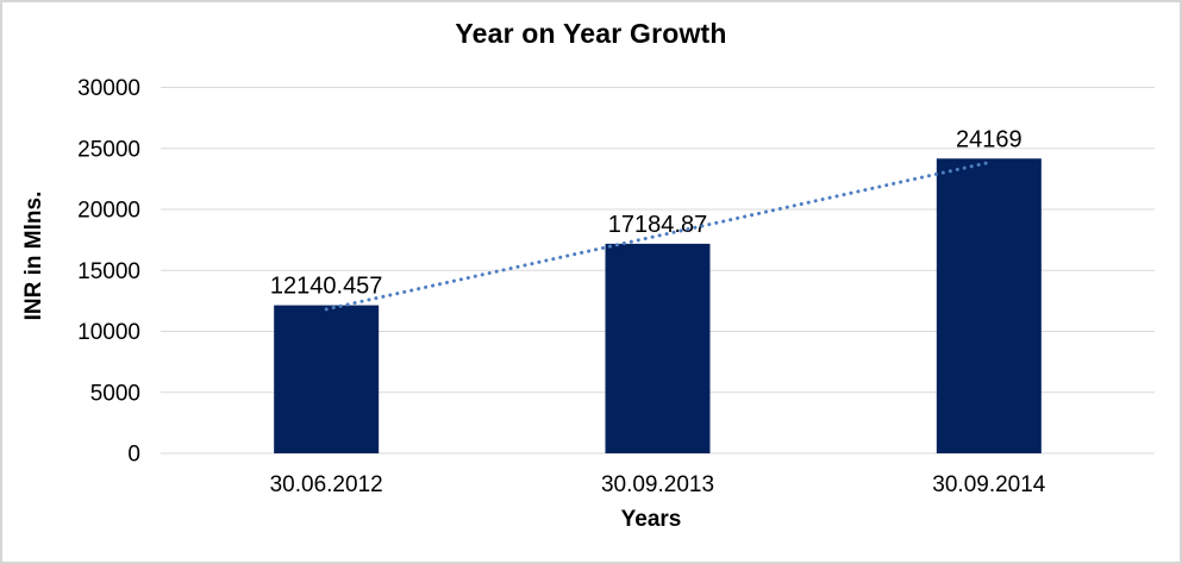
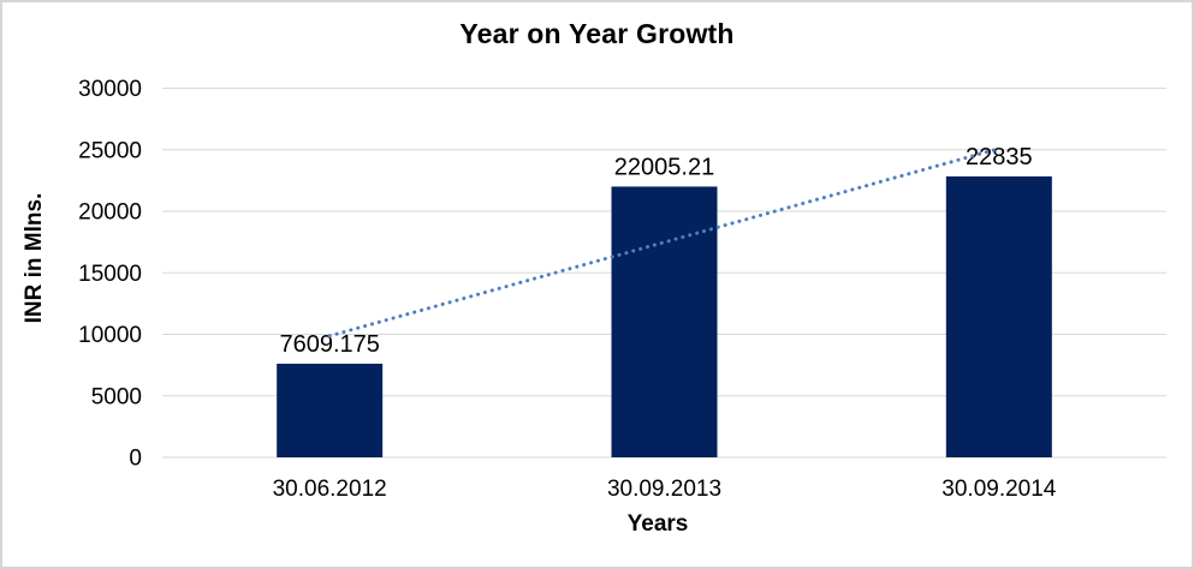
30.06.2012: 12140.457 -> 7609.175
30.09.2013: 17184.87 -> 22005.21
30.09.2014: 24169 -> 22835
